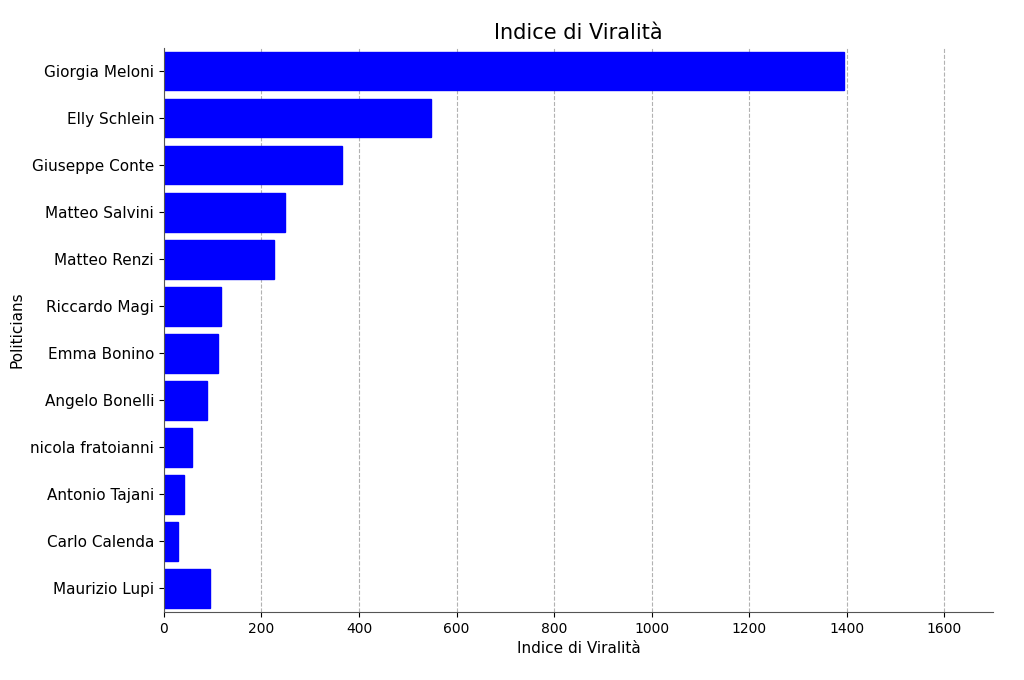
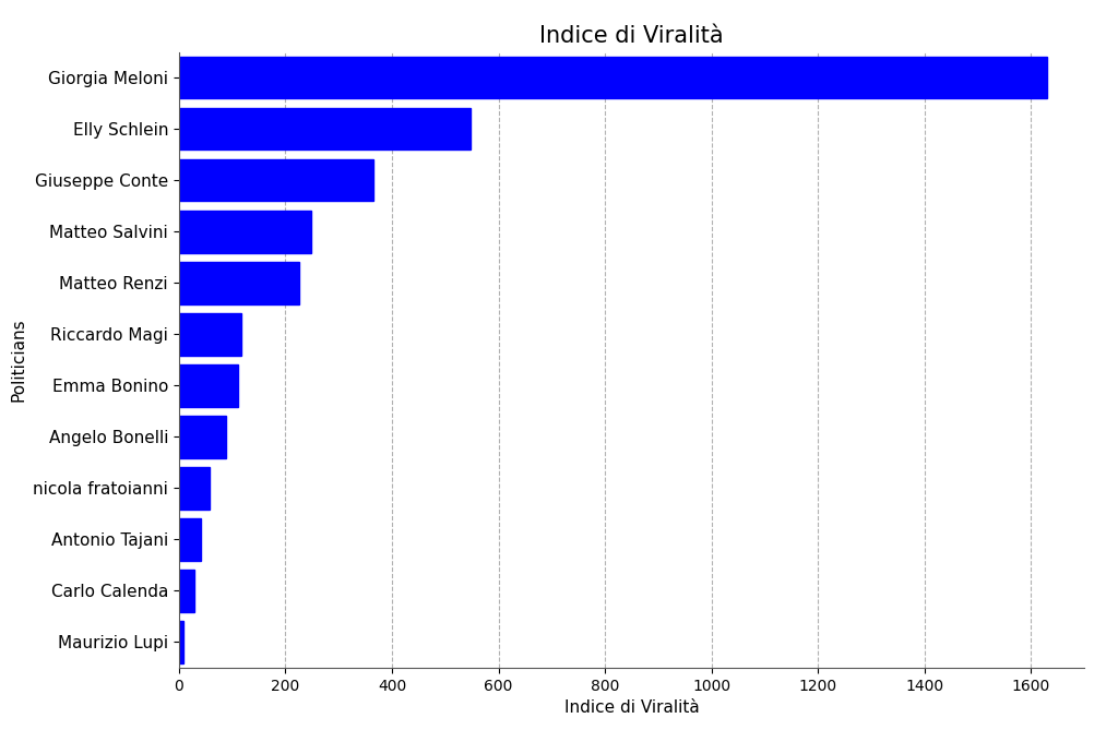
Giorgia Meloni: 1395 -> 1630
Maurizio Lupi: 95 -> 8
